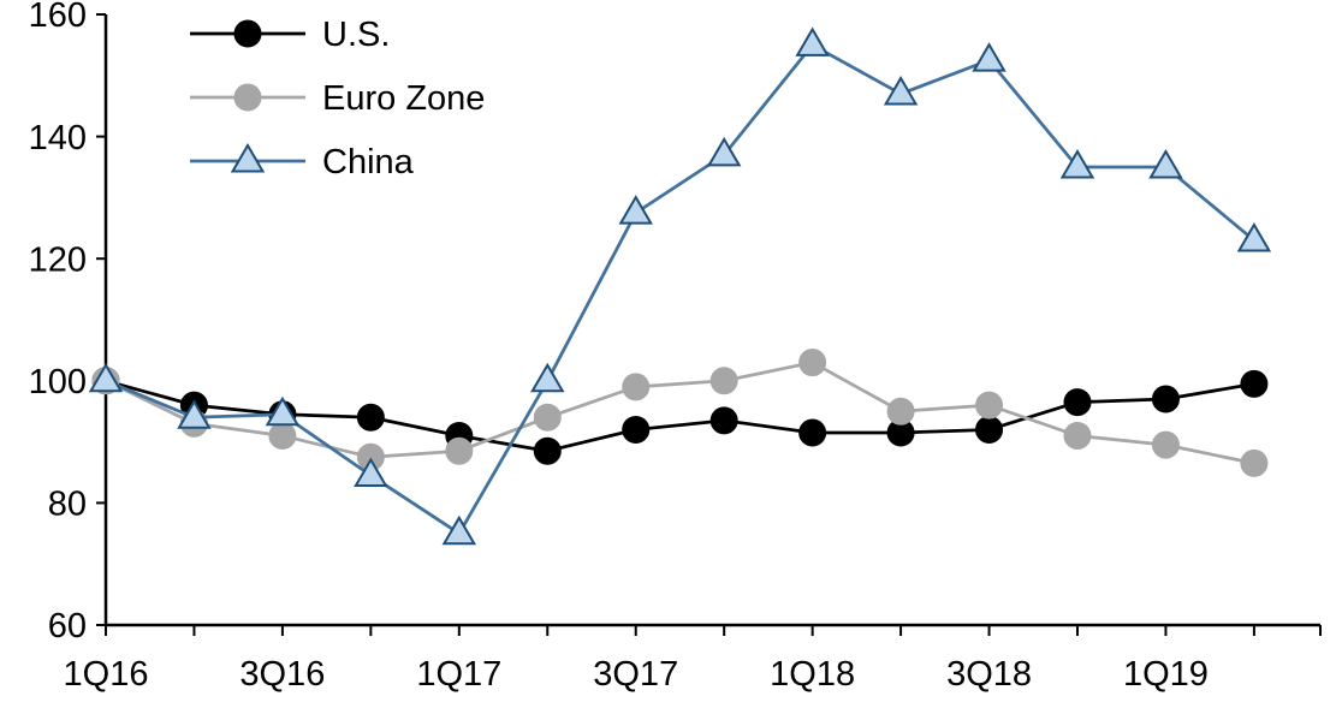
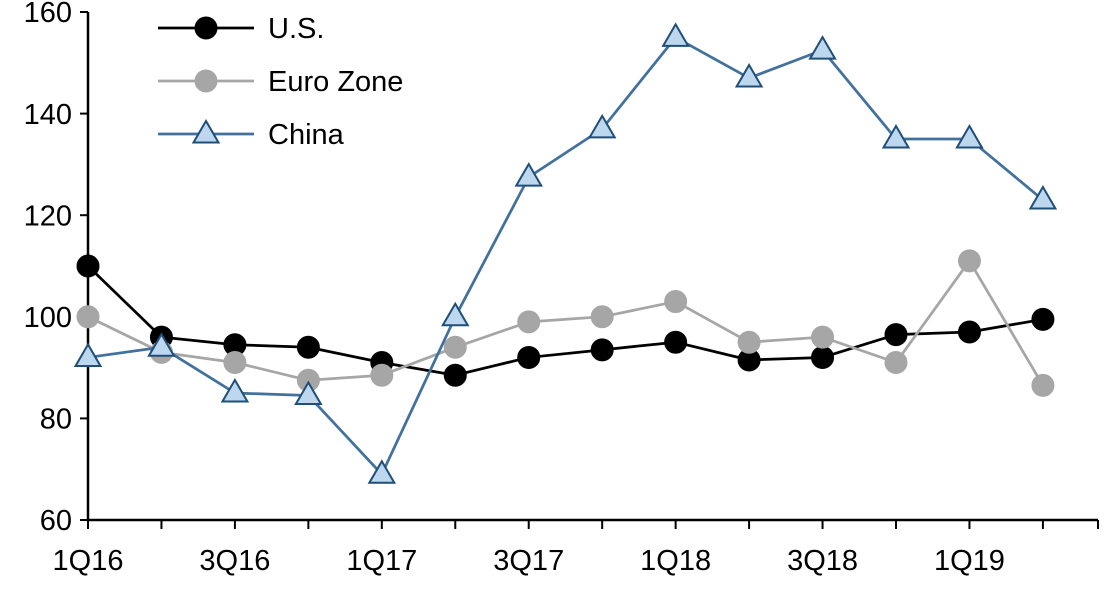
U.S./1Q16: 100 -> 110
China/1Q16: 100 -> 92
China/3Q16: 94 -> 85
China/1Q17: 75 -> 69
U.S./1Q18: 92 -> 95
Euro Zone/1Q19: 90 -> 111
